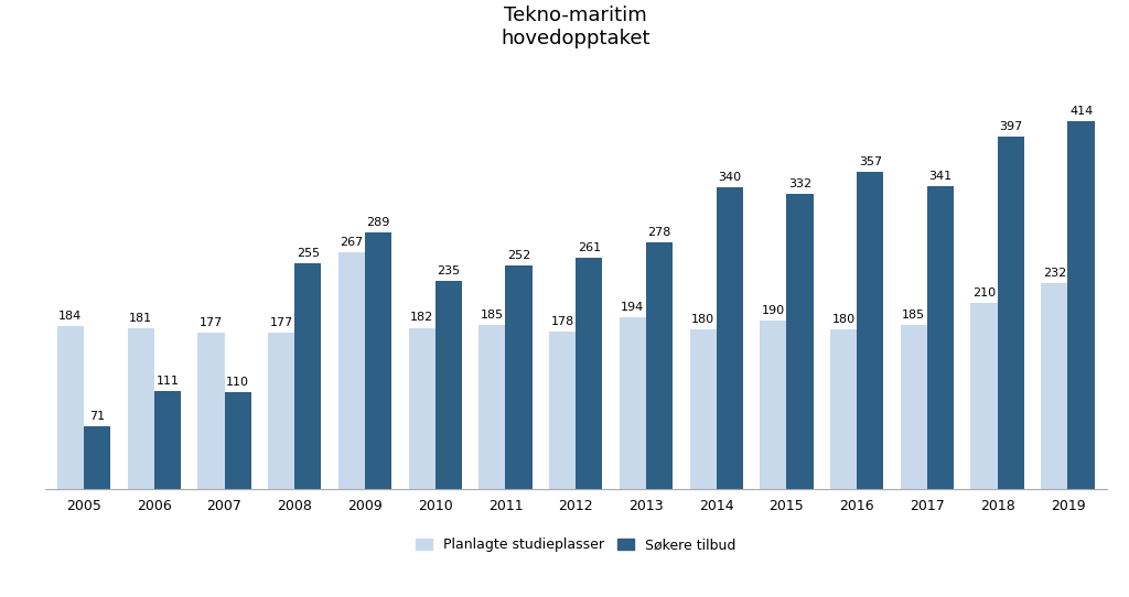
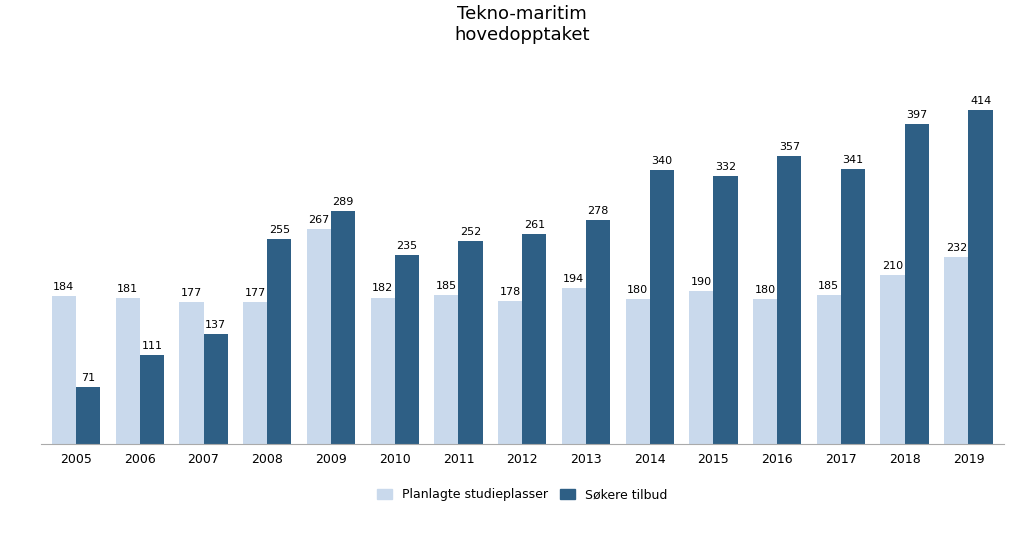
Søkere tilbud/2007: 110 -> 137
